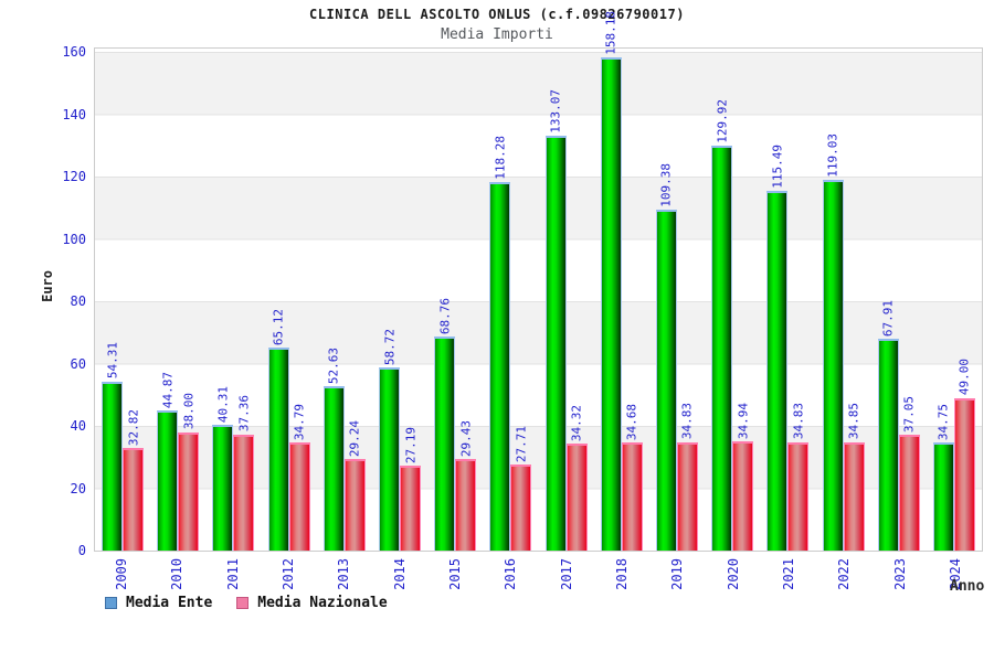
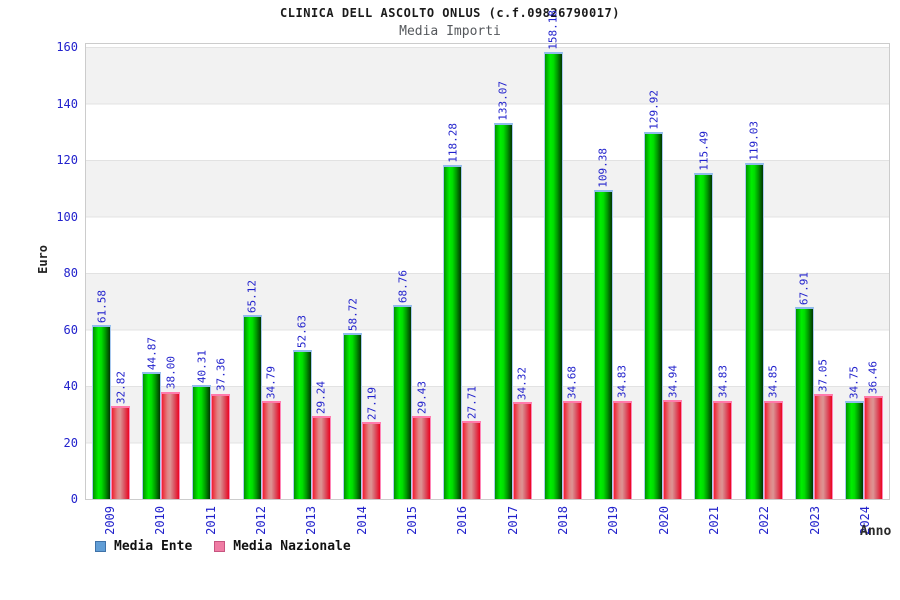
Media Ente/2009: 54.31 -> 61.58
Media Nazionale/2024: 49.00 -> 36.46
